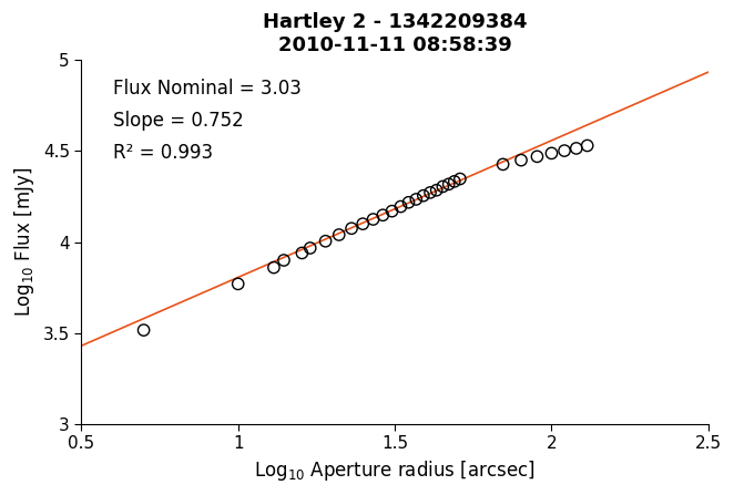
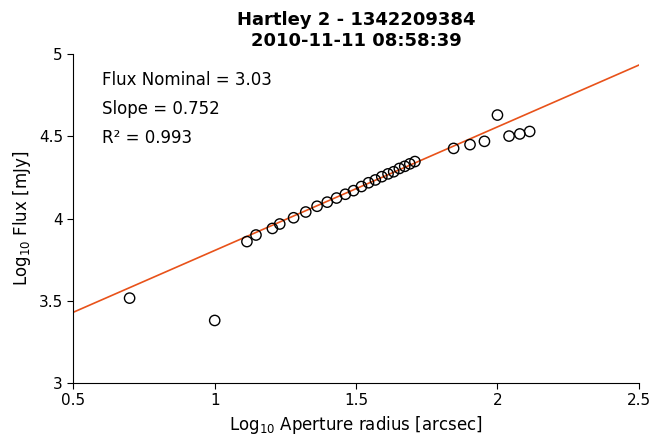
1: 3.77 -> 3.38
2: 4.49 -> 4.63
